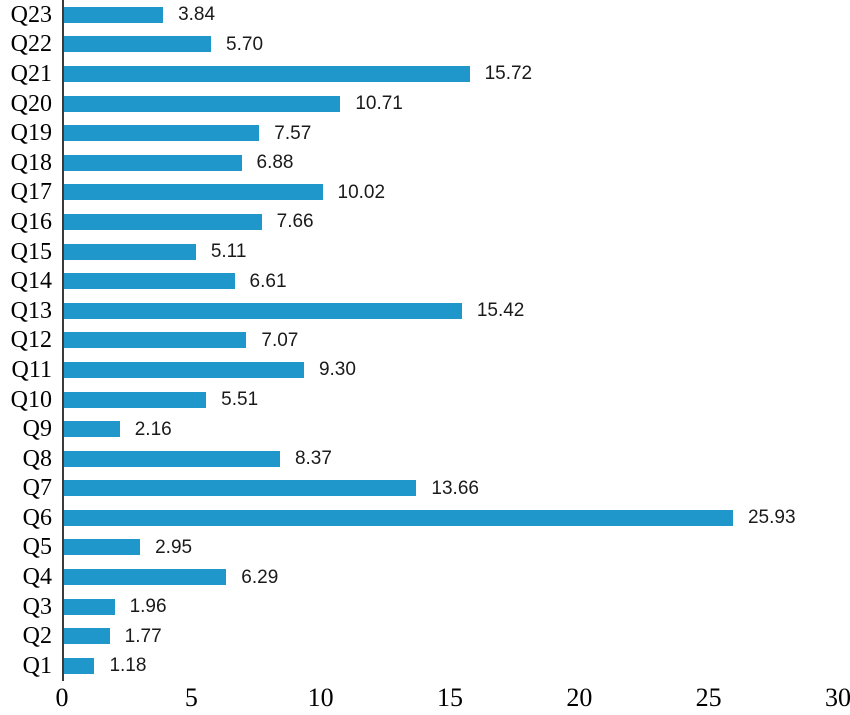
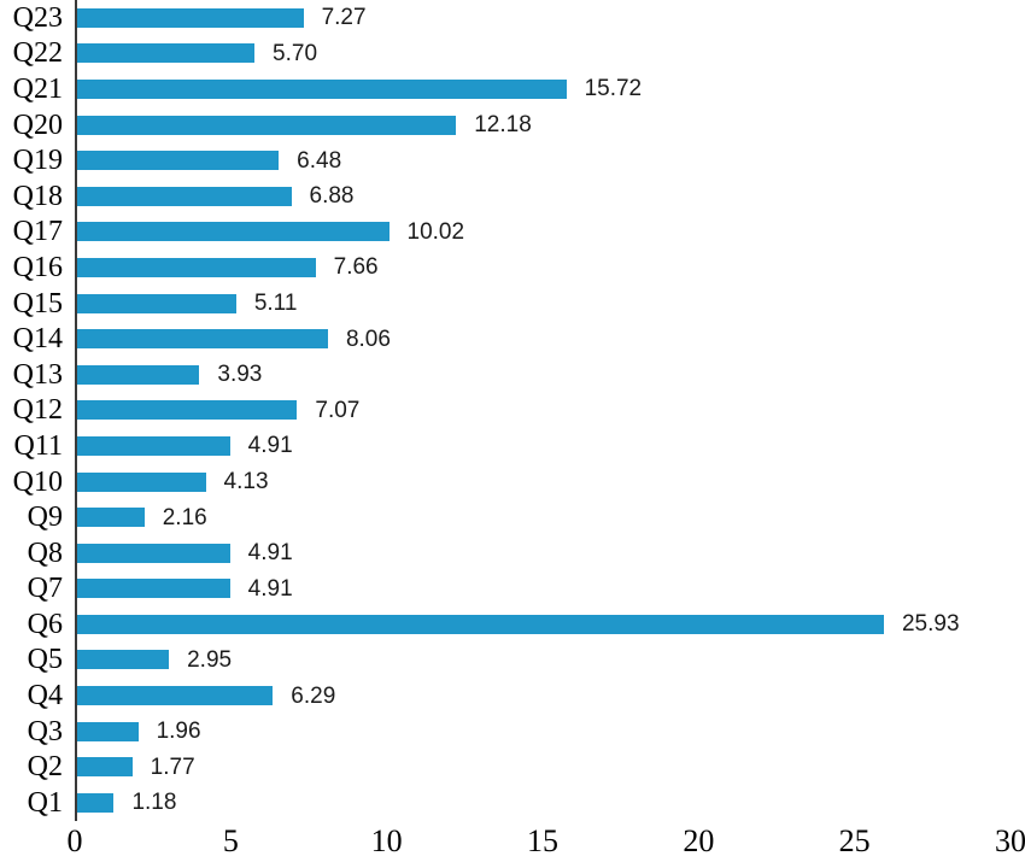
Q7: 13.66 -> 4.91
Q8: 8.37 -> 4.91
Q10: 5.51 -> 4.13
Q11: 9.30 -> 4.91
Q13: 15.42 -> 3.93
Q14: 6.61 -> 8.06
Q19: 7.57 -> 6.48
Q20: 10.71 -> 12.18
Q23: 3.84 -> 7.27
